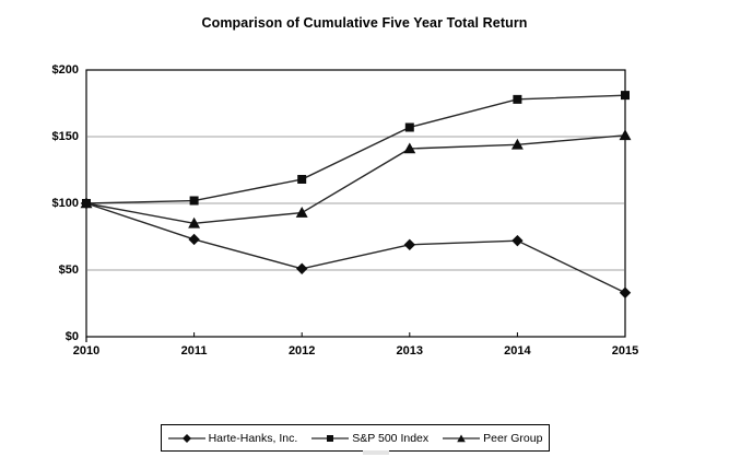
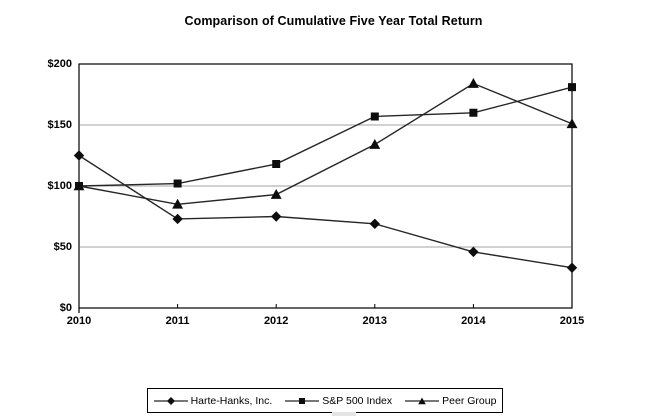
Harte-Hanks, Inc./2010: $100 -> $125
Harte-Hanks, Inc./2012: $51 -> $75
Peer Group/2013: $141 -> $134
Harte-Hanks, Inc./2014: $72 -> $46
S&P 500 Index/2014: $178 -> $160
Peer Group/2014: $144 -> $184
